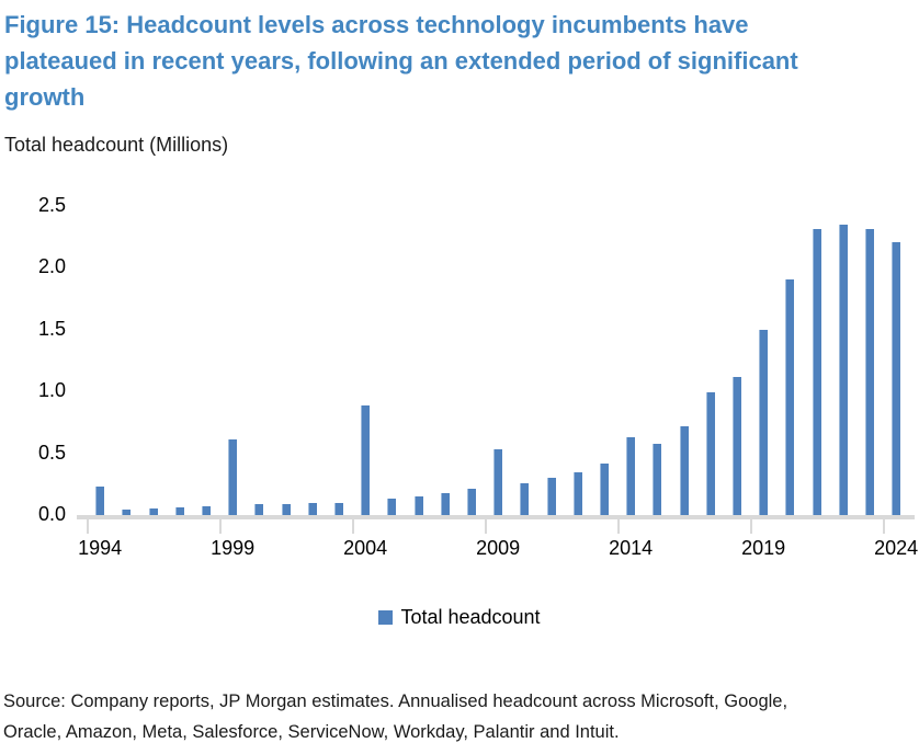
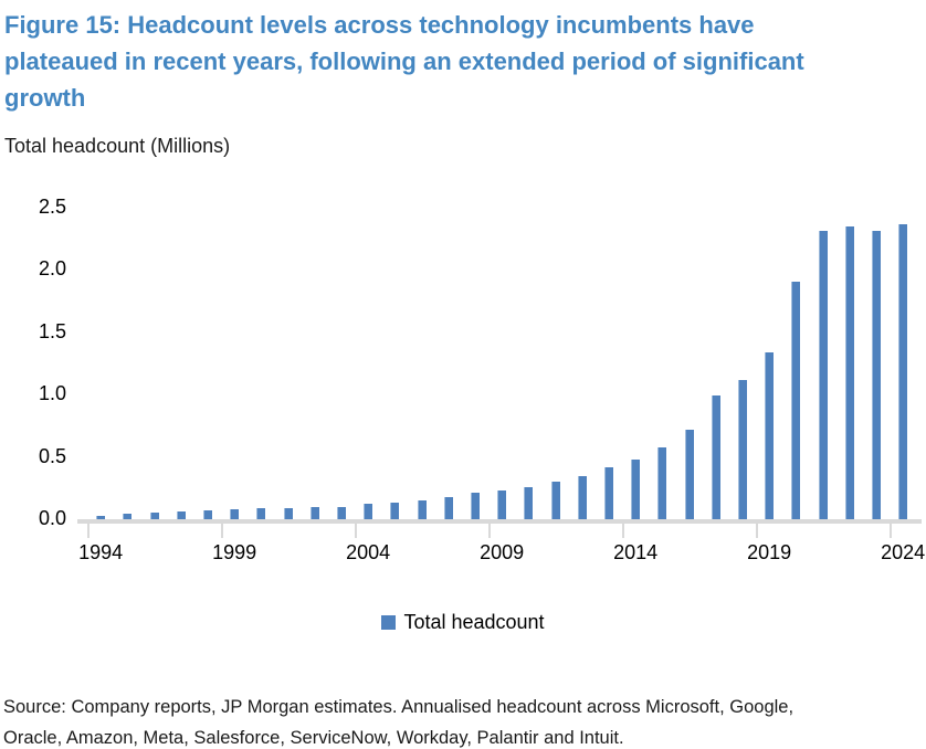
1994: 0.23 -> 0.03
1999: 0.61 -> 0.08
2004: 0.89 -> 0.12
2009: 0.53 -> 0.23
2014: 0.63 -> 0.48
2019: 1.50 -> 1.34
2024: 2.21 -> 2.37
